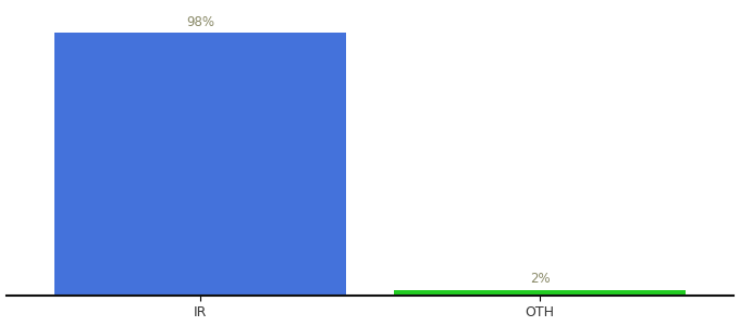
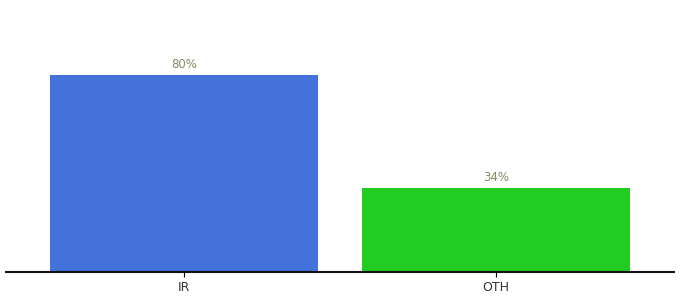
IR: 98% -> 80%
OTH: 2% -> 34%
